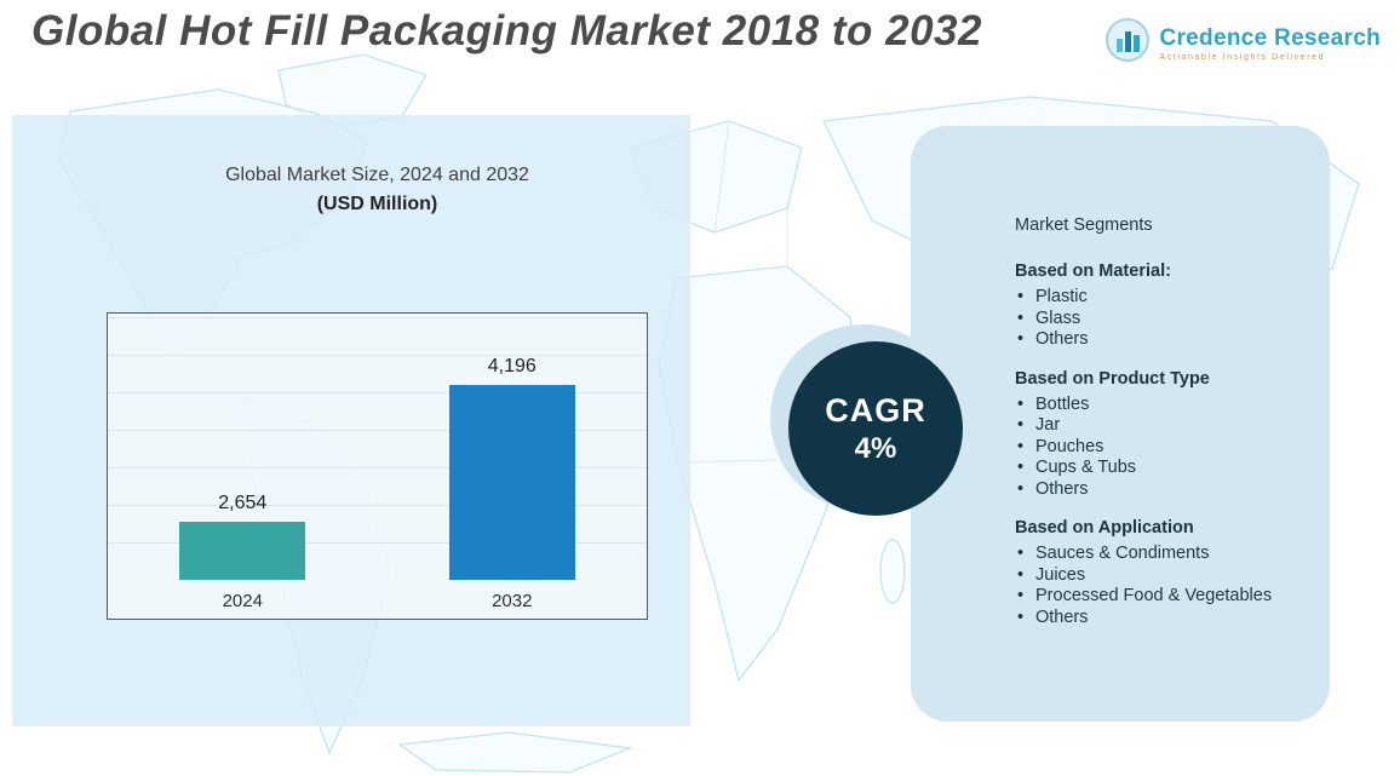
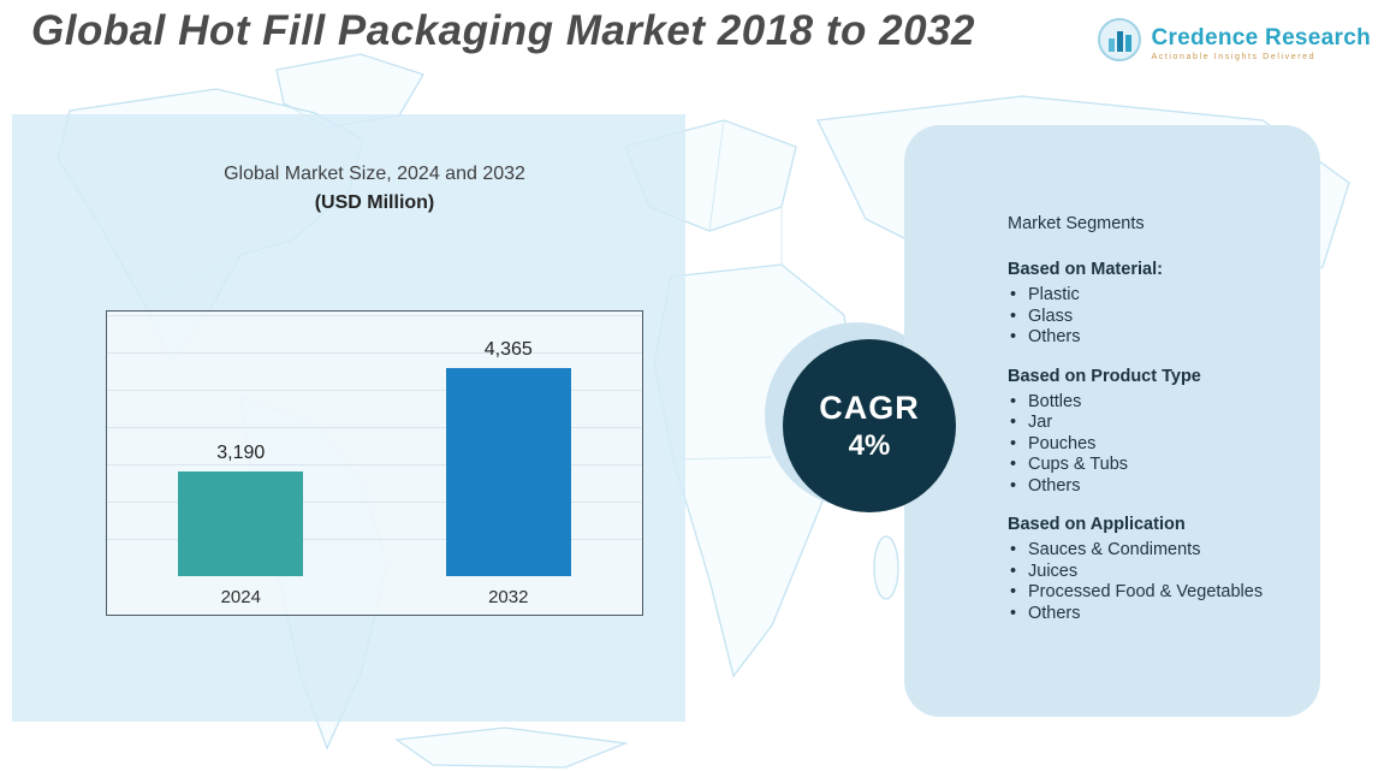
2024: 2,654 -> 3,190
2032: 4,196 -> 4,365
